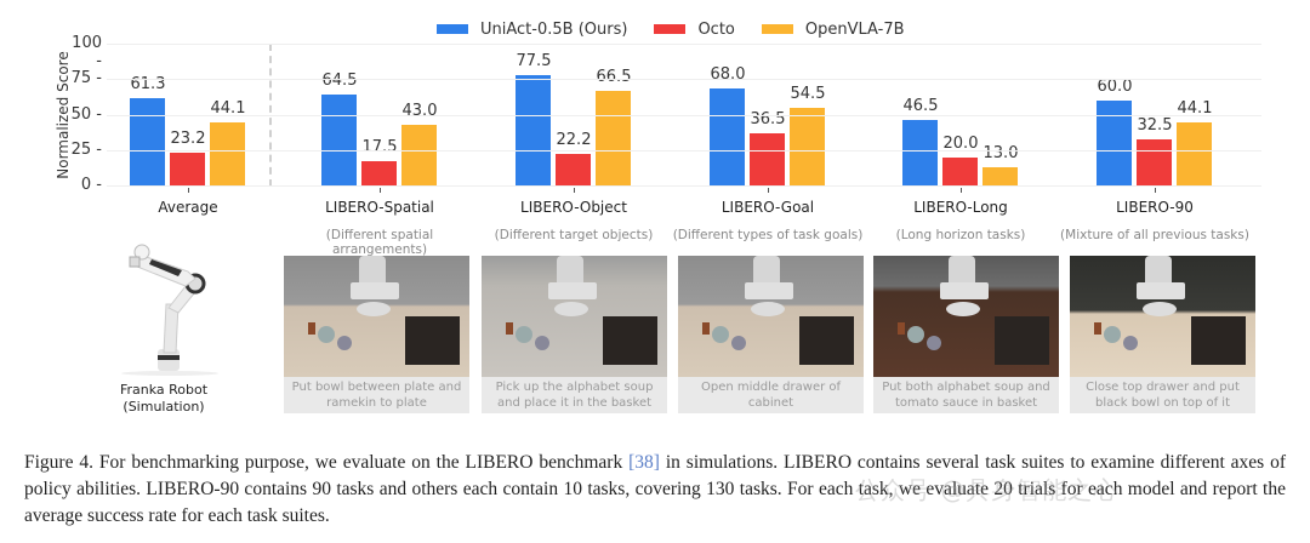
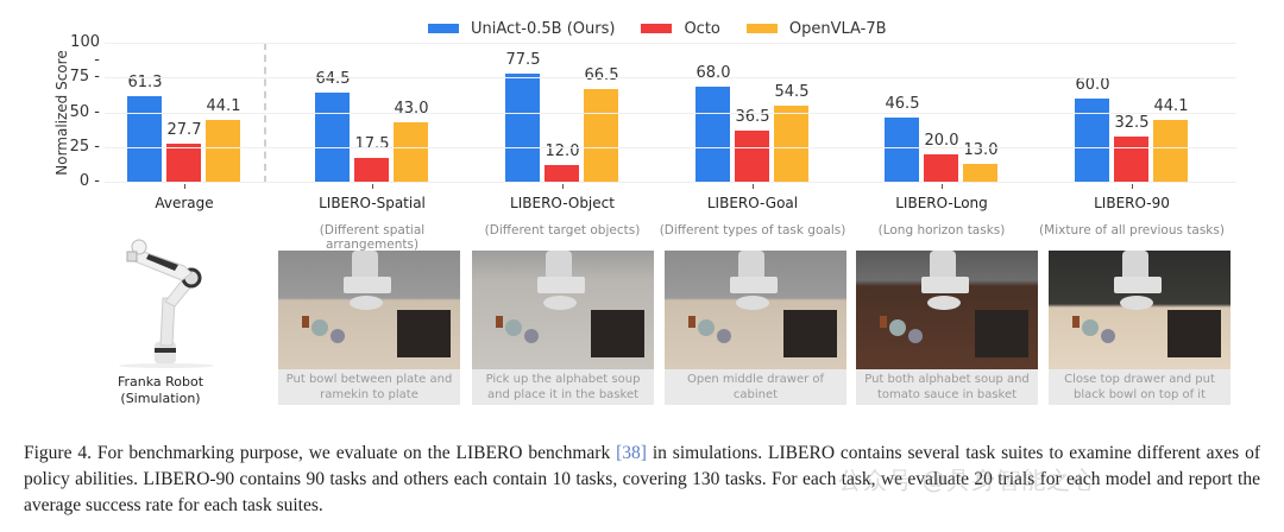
Octo/Average: 23.2 -> 27.7
Octo/LIBERO-Object: 22.2 -> 12.0
